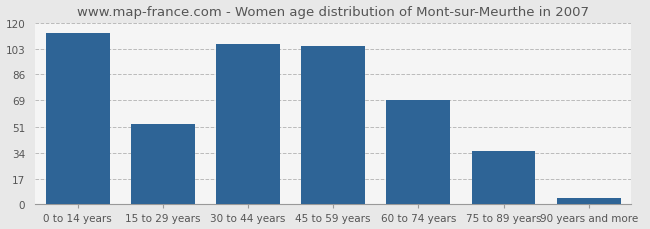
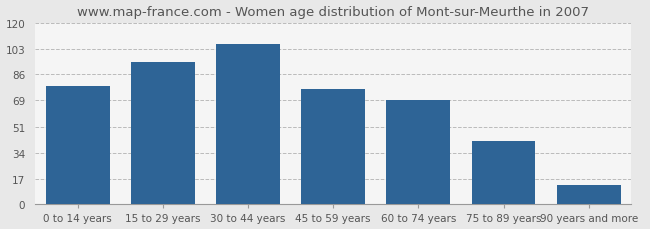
0 to 14 years: 113 -> 78
15 to 29 years: 53 -> 94
45 to 59 years: 105 -> 76
75 to 89 years: 35 -> 42
90 years and more: 4 -> 13
